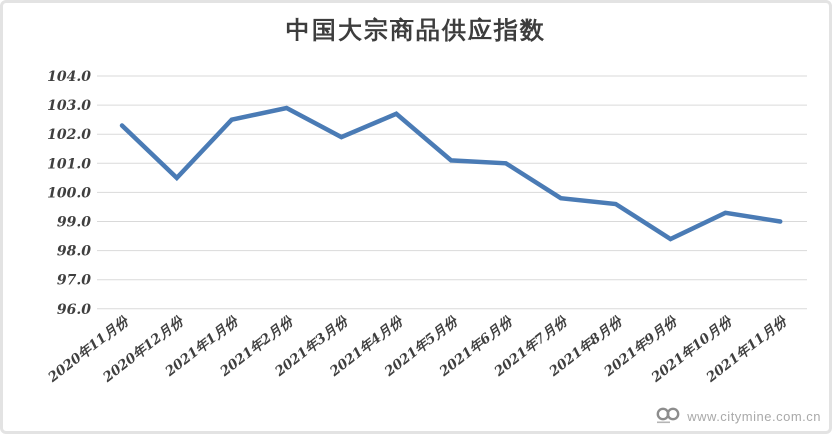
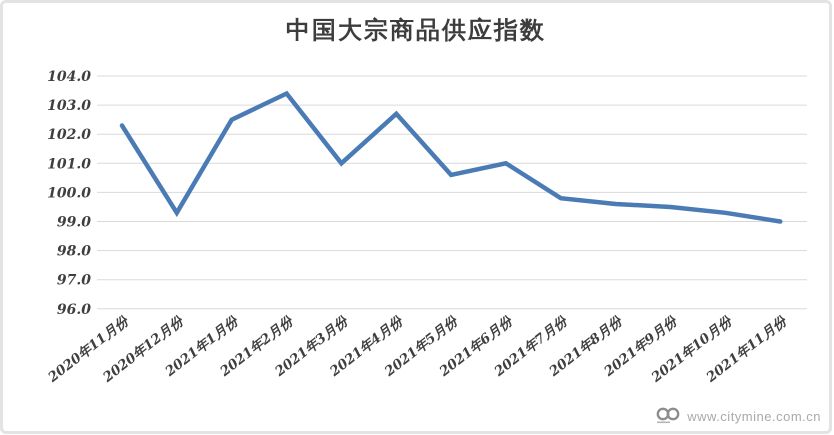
2020年12月份: 100.5 -> 99.3
2021年2月份: 102.9 -> 103.4
2021年3月份: 101.9 -> 101.0
2021年5月份: 101.1 -> 100.6
2021年9月份: 98.4 -> 99.5
